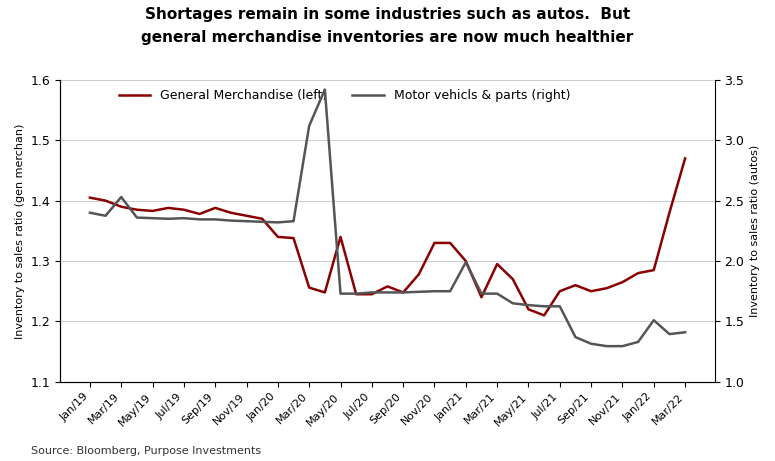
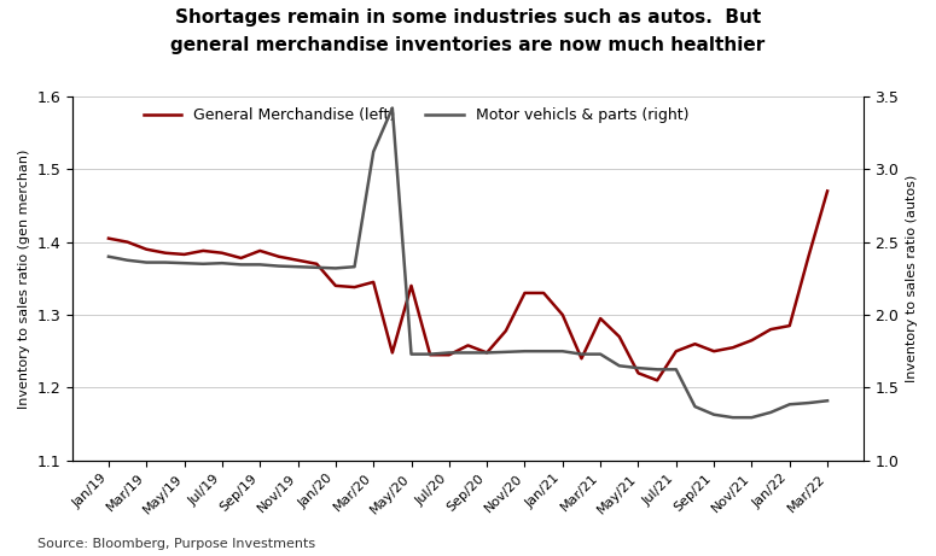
Motor vehicls & parts (right)/Mar/19: 2.53 -> 2.36
General Merchandise (left)/Mar/20: 1.256 -> 1.345
Motor vehicls & parts (right)/Jan/21: 1.99 -> 1.75
Motor vehicls & parts (right)/Jan/22: 1.51 -> 1.39
